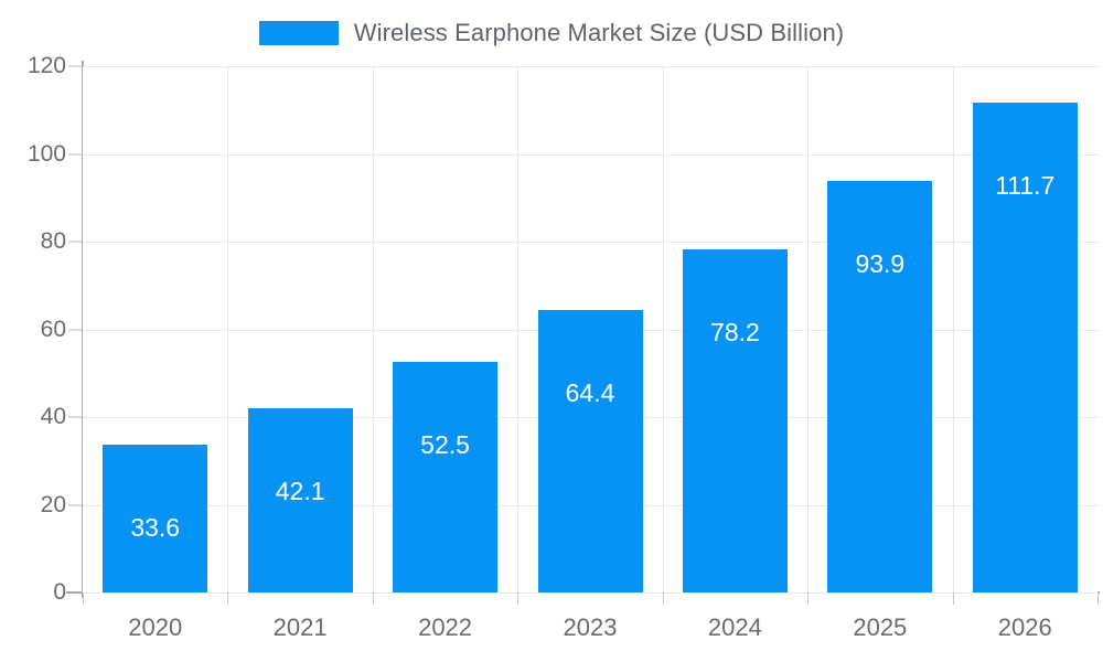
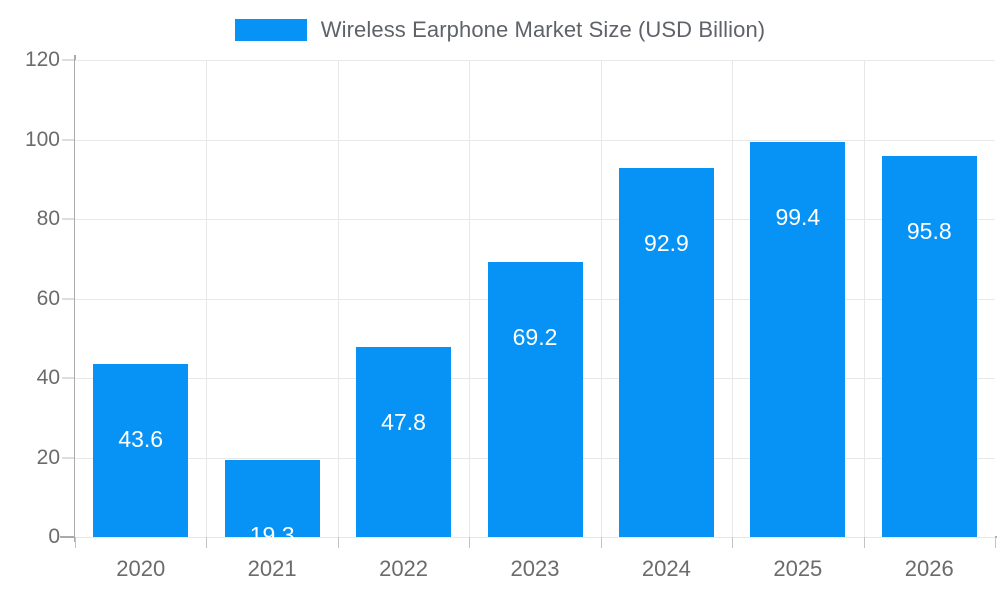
2020: 33.6 -> 43.6
2021: 42.1 -> 19.3
2022: 52.5 -> 47.8
2023: 64.4 -> 69.2
2024: 78.2 -> 92.9
2025: 93.9 -> 99.4
2026: 111.7 -> 95.8
